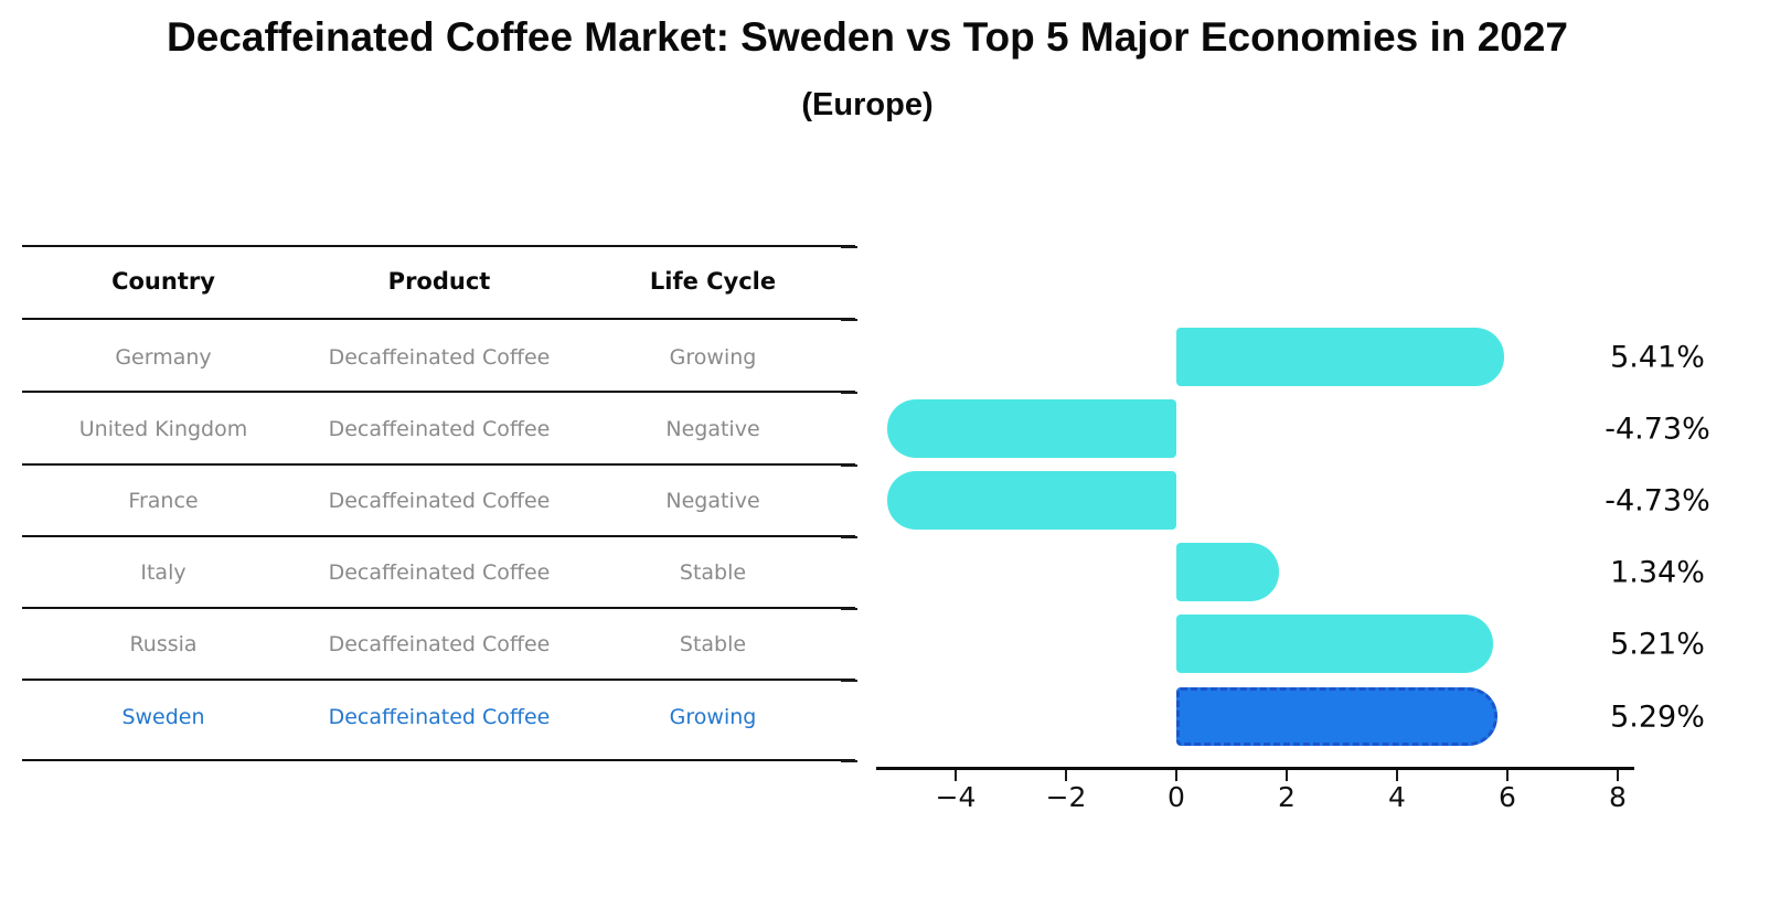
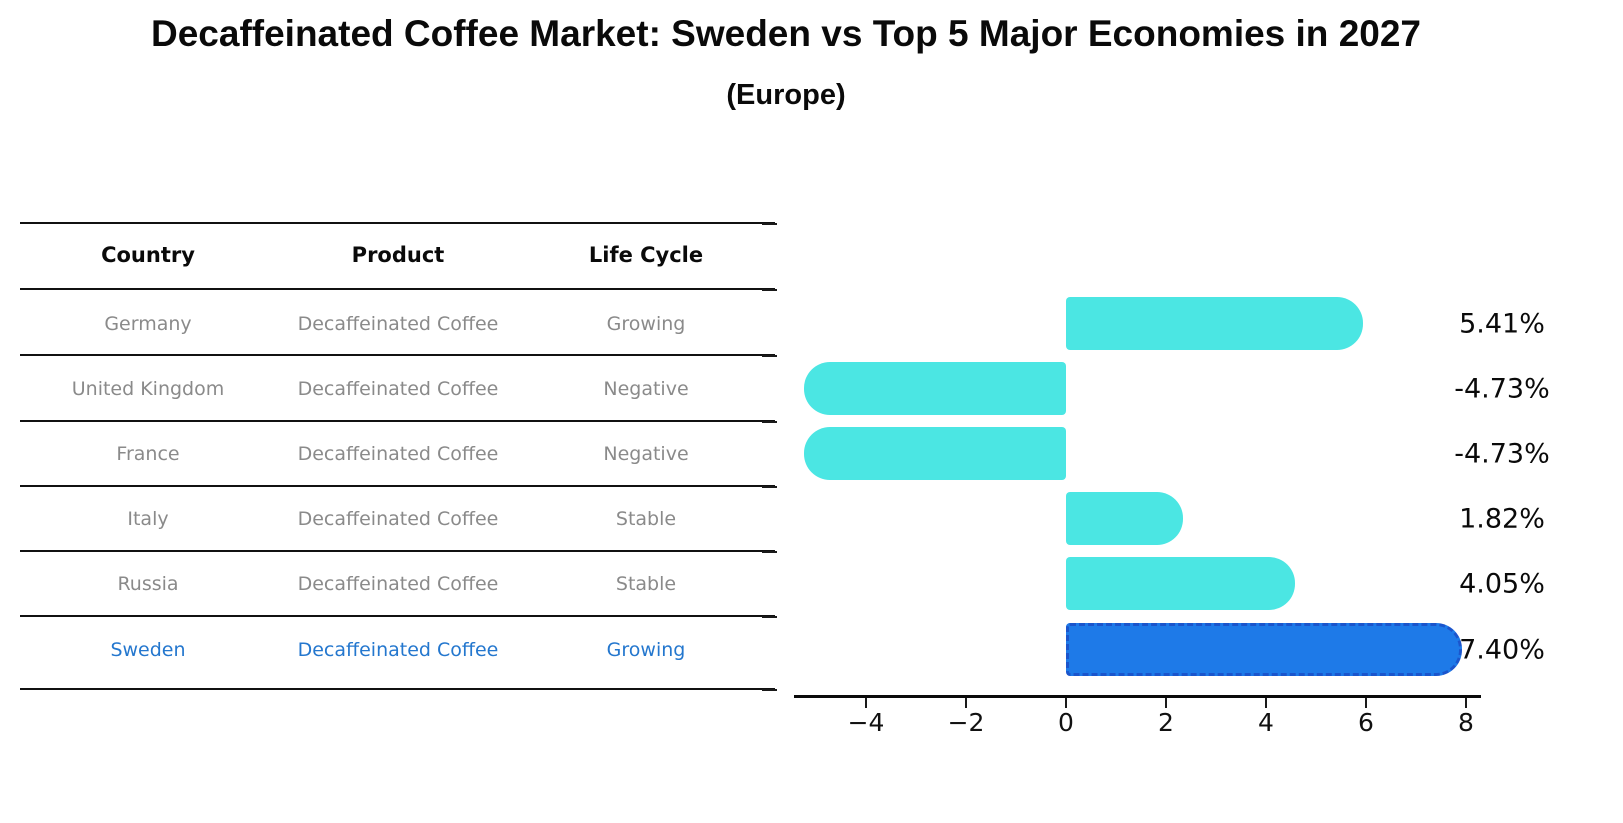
Italy: 1.34% -> 1.82%
Russia: 5.21% -> 4.05%
Sweden: 5.29% -> 7.40%
